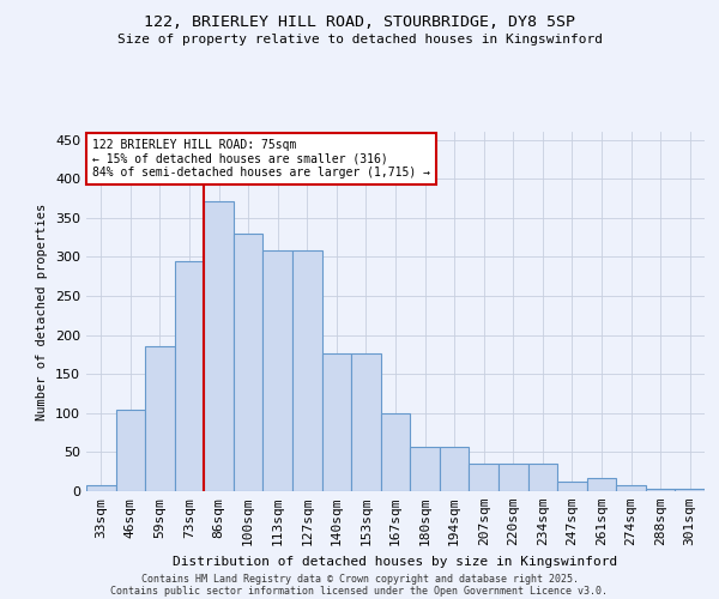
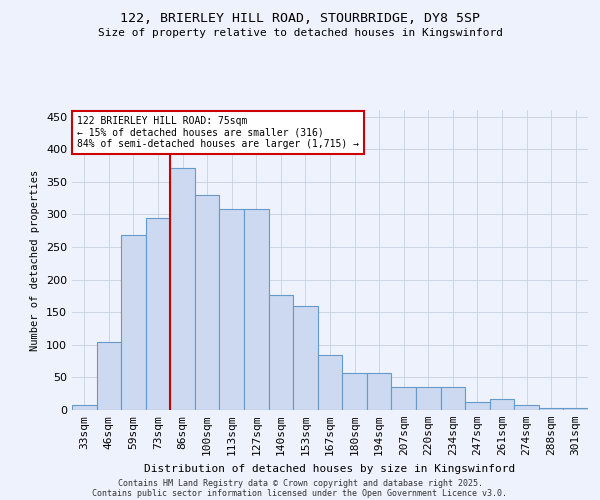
59sqm: 186 -> 268
153sqm: 176 -> 160
167sqm: 100 -> 84
